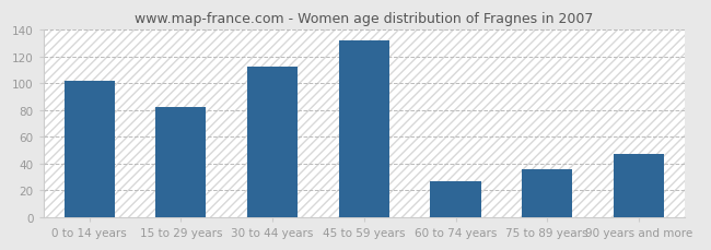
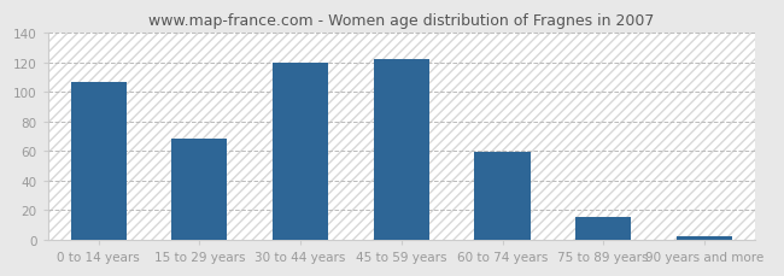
0 to 14 years: 102 -> 107
15 to 29 years: 82 -> 68
30 to 44 years: 112 -> 120
45 to 59 years: 132 -> 122
60 to 74 years: 27 -> 59
75 to 89 years: 36 -> 15
90 years and more: 47 -> 2
